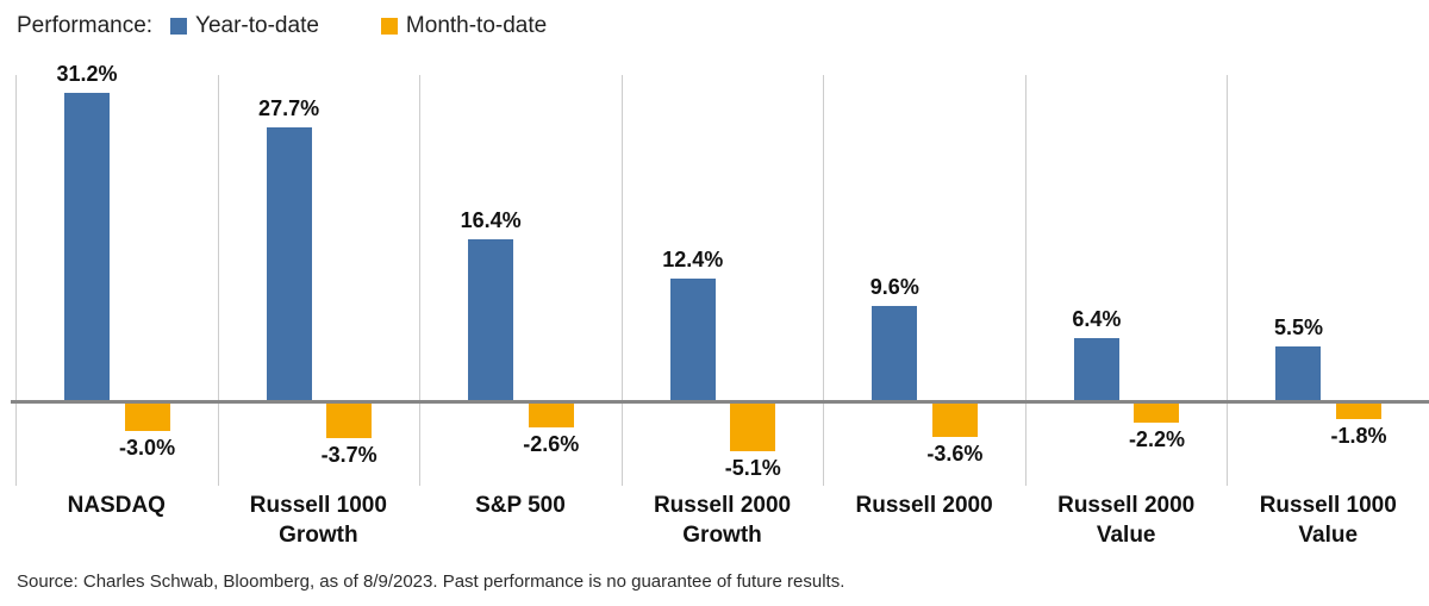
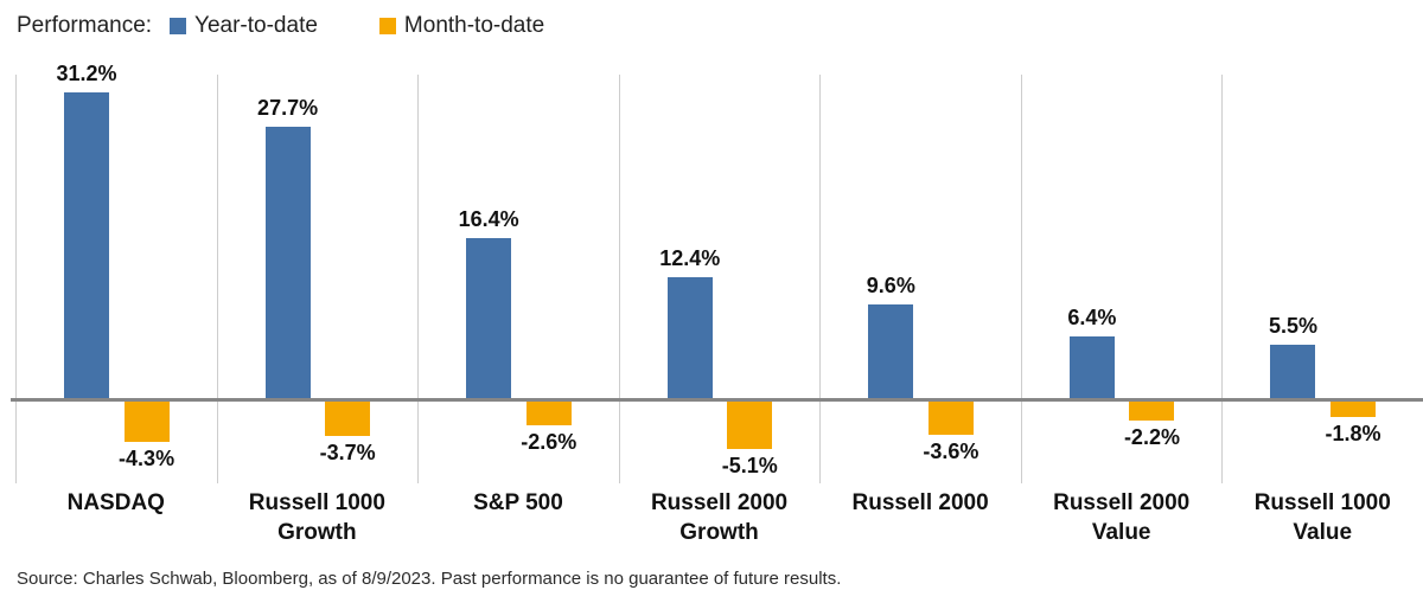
Month-to-date/NASDAQ: -3.0% -> -4.3%
